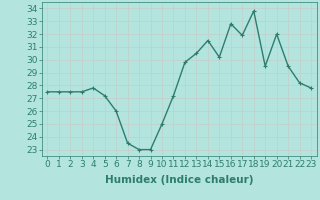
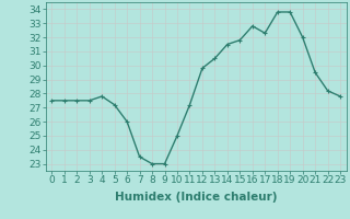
15: 30.2 -> 31.8
17: 31.9 -> 32.3
19: 29.5 -> 33.8
